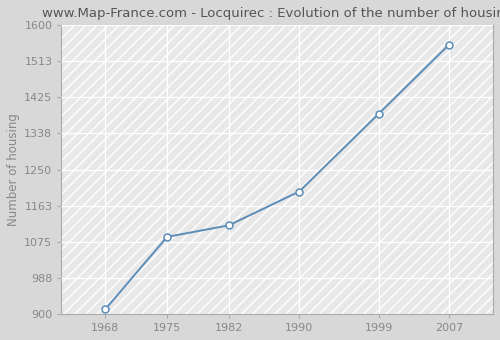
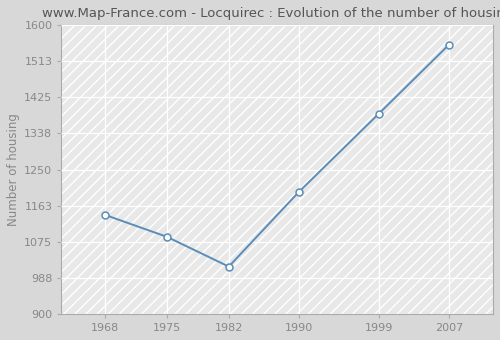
1968: 912 -> 1140
1982: 1115 -> 1015
